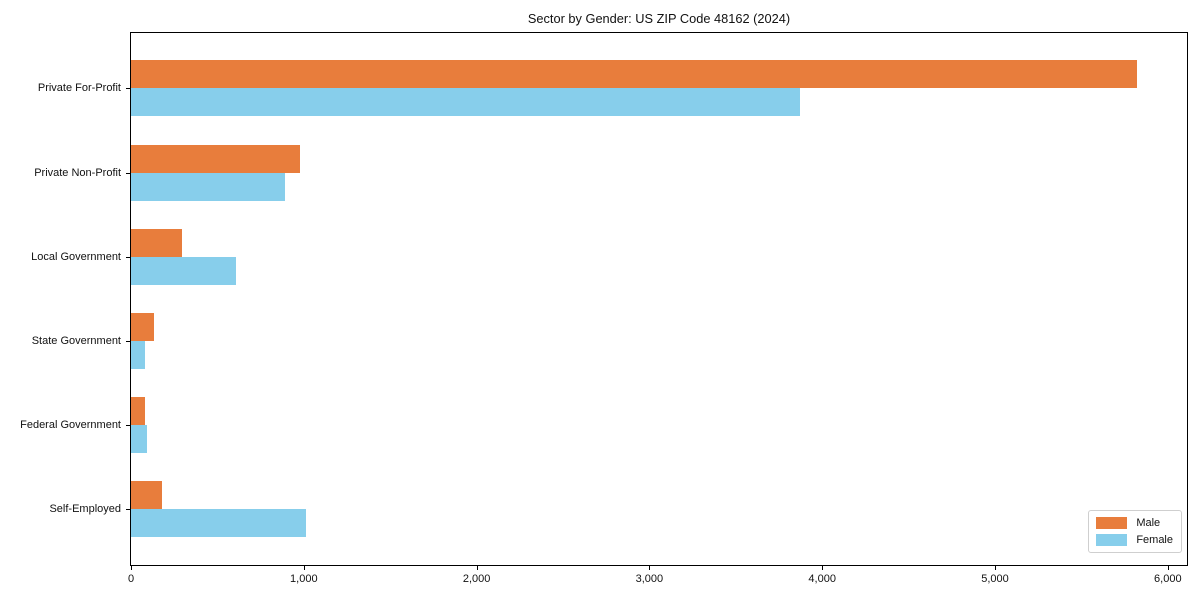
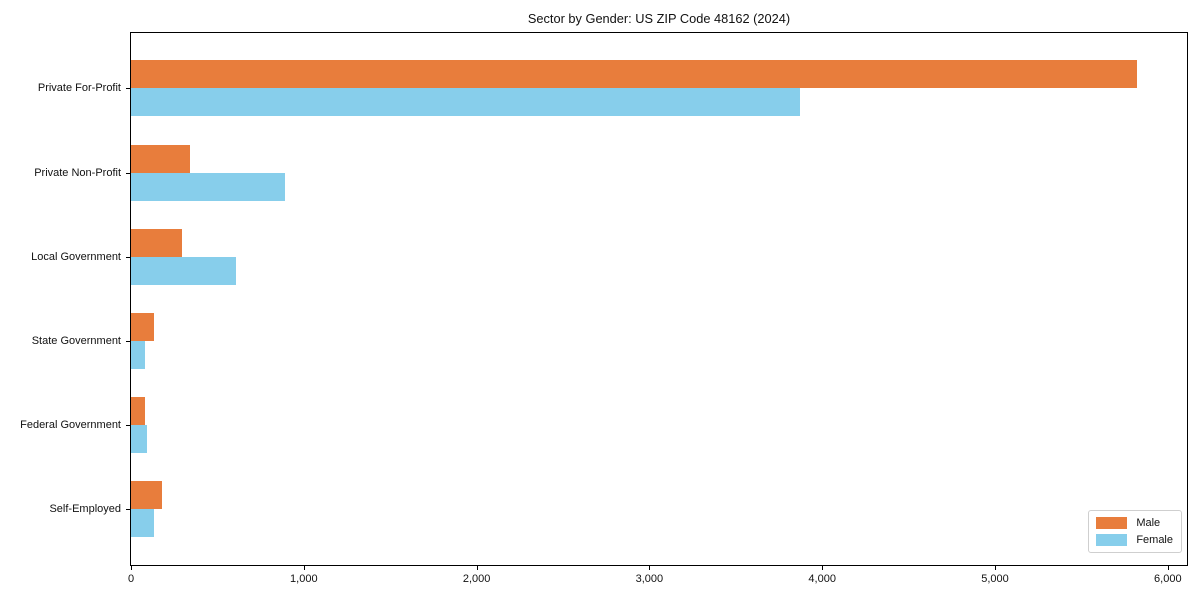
Male/Private Non-Profit: 980 -> 340
Female/Self-Employed: 1010 -> 130
